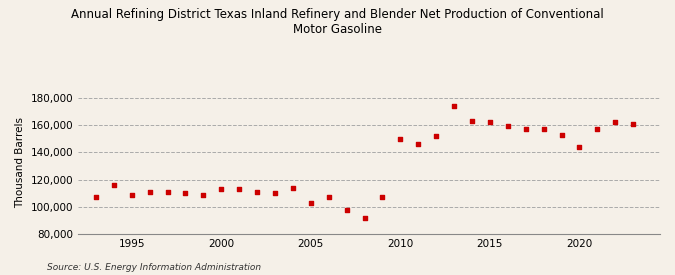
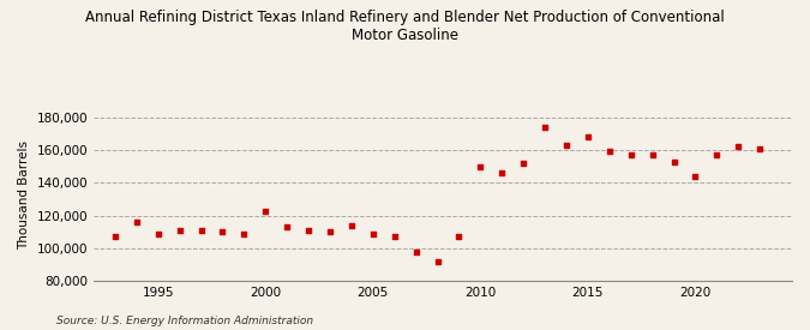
2000: 113,000 -> 123,000
2005: 103,000 -> 109,000
2015: 162,000 -> 168,000
